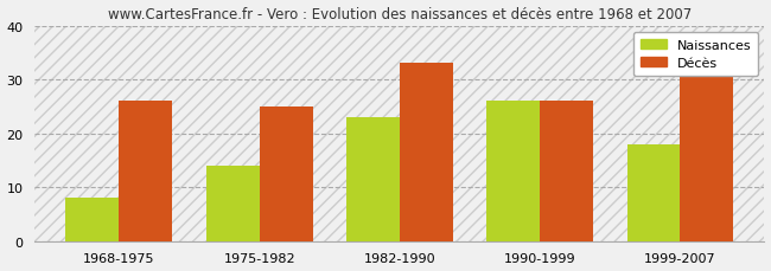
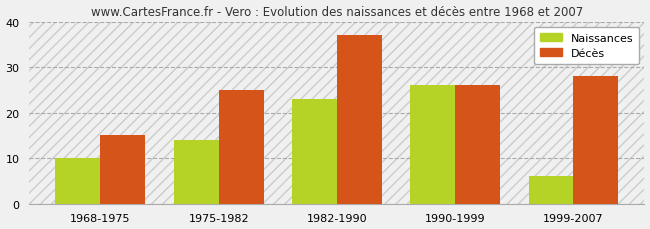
Naissances/1968-1975: 8 -> 10
Décès/1968-1975: 26 -> 15
Décès/1982-1990: 33 -> 37
Naissances/1999-2007: 18 -> 6
Décès/1999-2007: 31 -> 28
